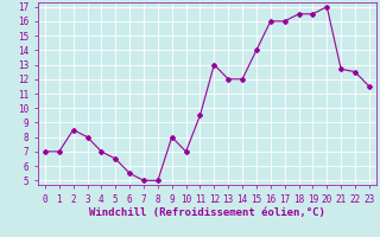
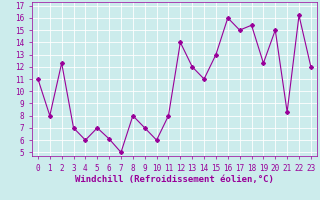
0: 7.0 -> 11.0
1: 7.0 -> 8.0
2: 8.5 -> 12.3
3: 8.0 -> 7.0
4: 7.0 -> 6.0
5: 6.5 -> 7.0
6: 5.5 -> 6.1
8: 5.0 -> 8.0
9: 8.0 -> 7.0
10: 7.0 -> 6.0
11: 9.5 -> 8.0
12: 13.0 -> 14.0
14: 12.0 -> 11.0
15: 14.0 -> 13.0
17: 16.0 -> 15.0
18: 16.5 -> 15.4
19: 16.5 -> 12.3
20: 17.0 -> 15.0
21: 12.7 -> 8.3
22: 12.5 -> 16.2
23: 11.5 -> 12.0
